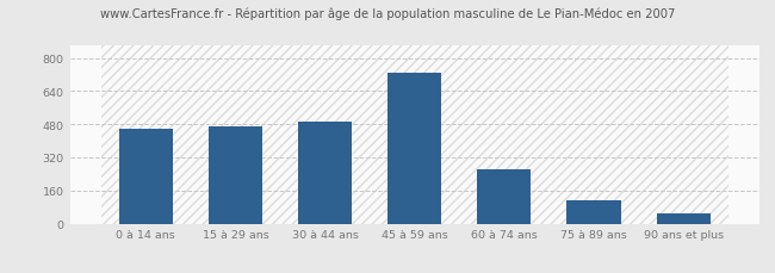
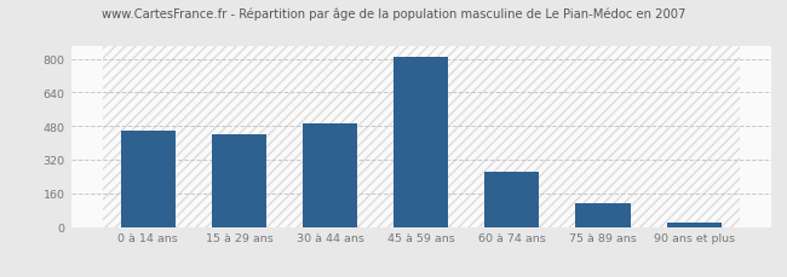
15 à 29 ans: 470 -> 440
45 à 59 ans: 730 -> 810
90 ans et plus: 50 -> 20
